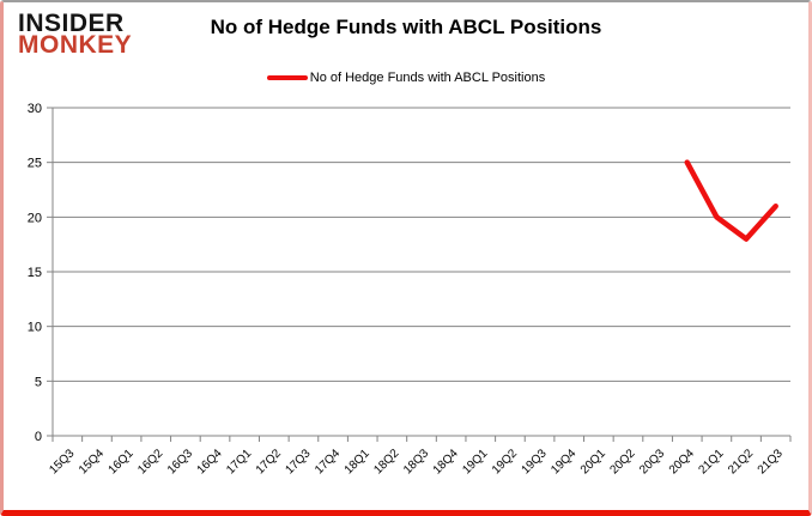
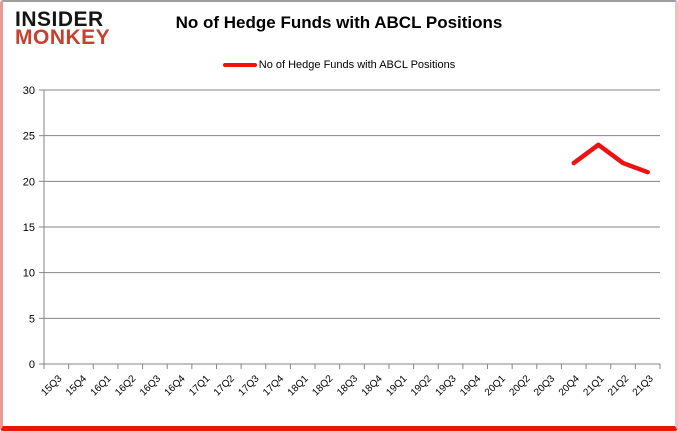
20Q4: 25 -> 22
21Q1: 20 -> 24
21Q2: 18 -> 22
